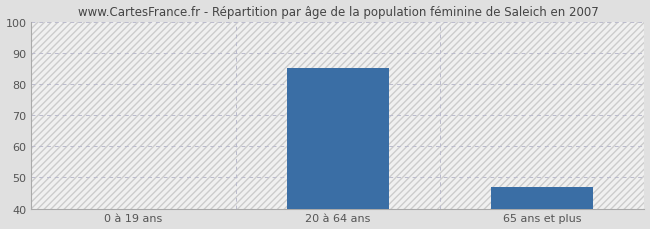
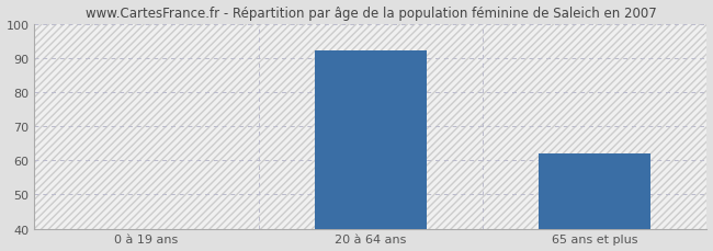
20 à 64 ans: 85 -> 92
65 ans et plus: 47 -> 62
